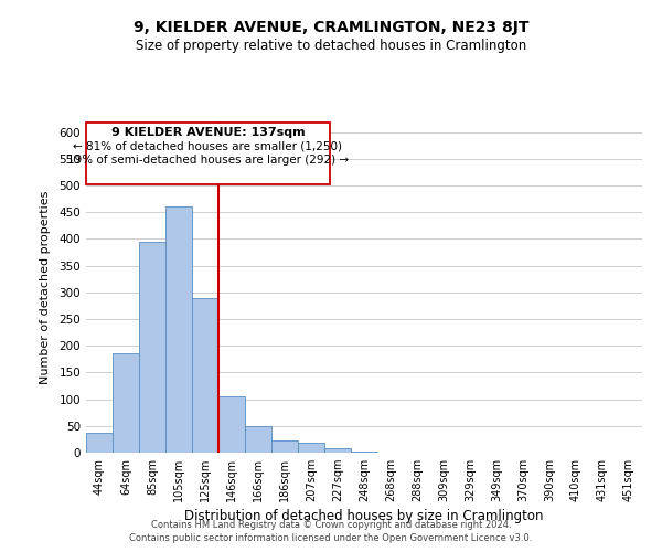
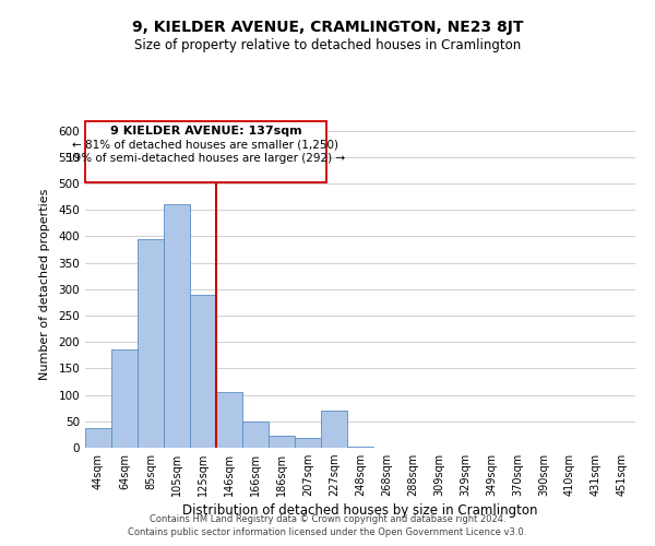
227sqm: 8 -> 70
